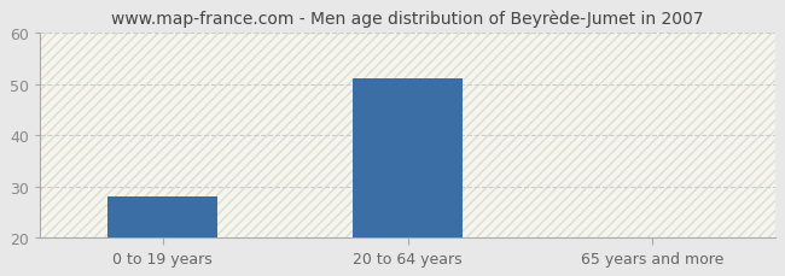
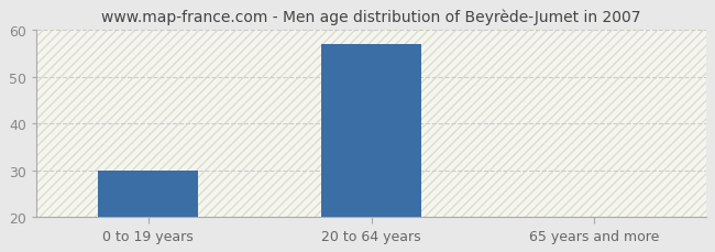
0 to 19 years: 28 -> 30
20 to 64 years: 51 -> 57
